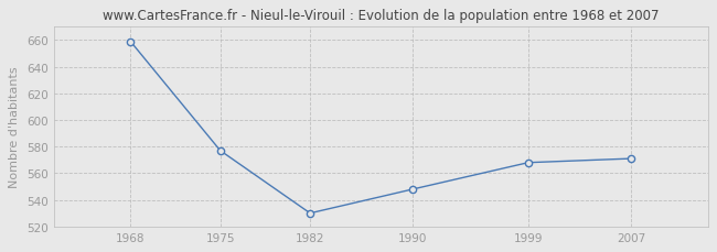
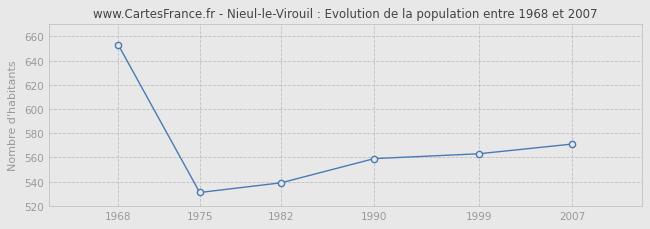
1968: 659 -> 653
1975: 577 -> 531
1982: 530 -> 539
1990: 548 -> 559
1999: 568 -> 563
